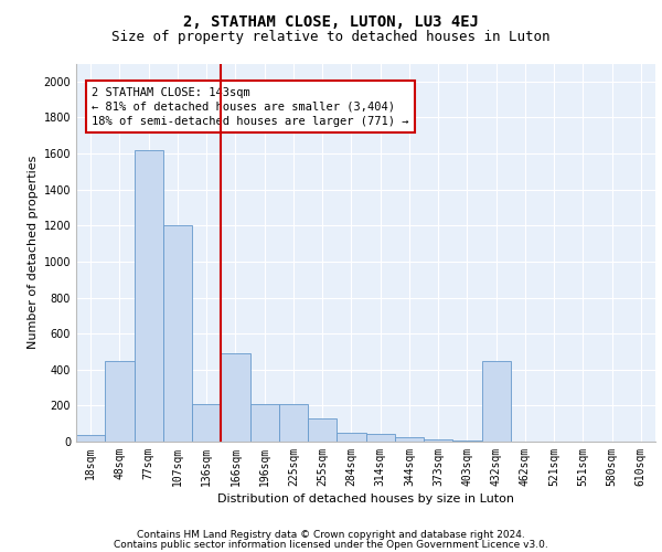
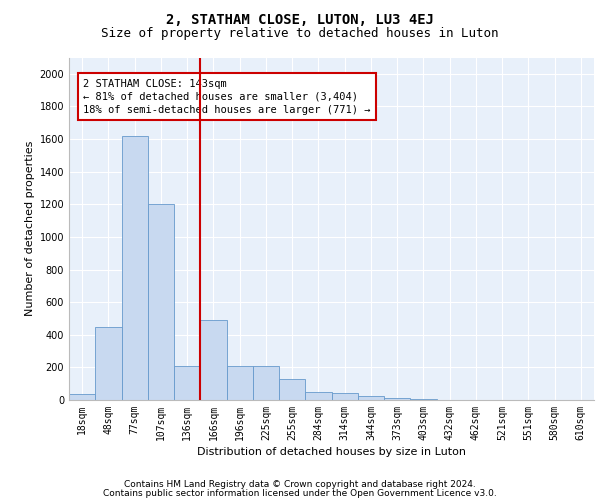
432sqm: 450 -> 0
